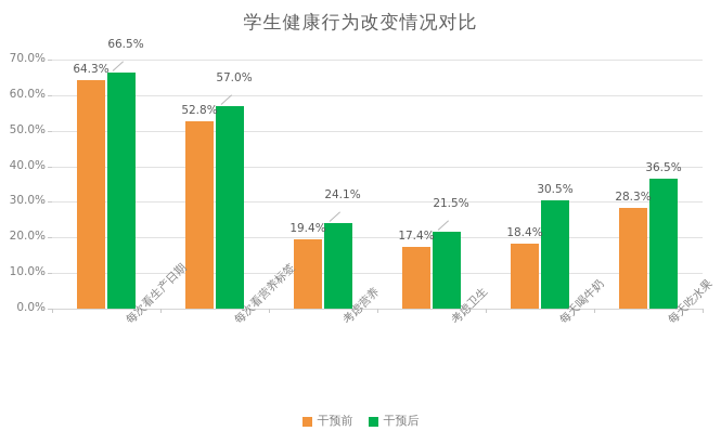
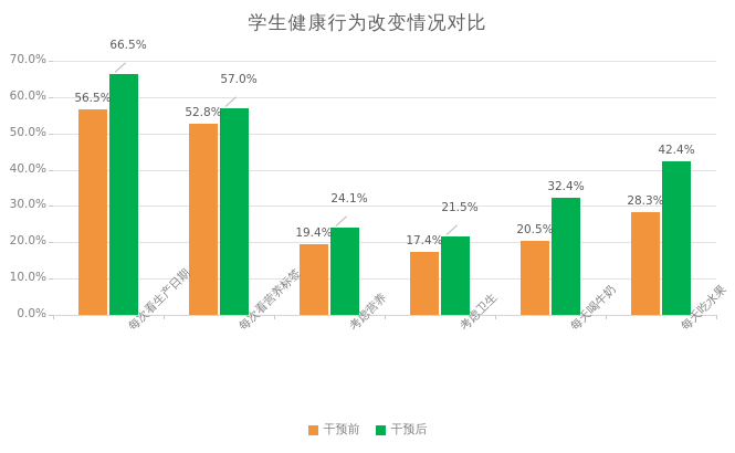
干预前/每次看生产日期: 64.3% -> 56.5%
干预前/每天喝牛奶: 18.4% -> 20.5%
干预后/每天喝牛奶: 30.5% -> 32.4%
干预后/每天吃水果: 36.5% -> 42.4%
